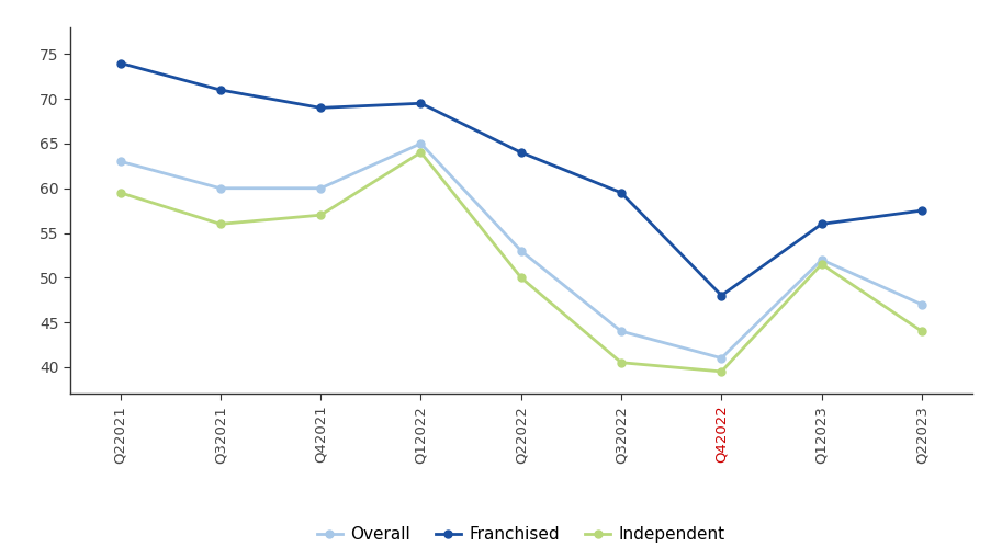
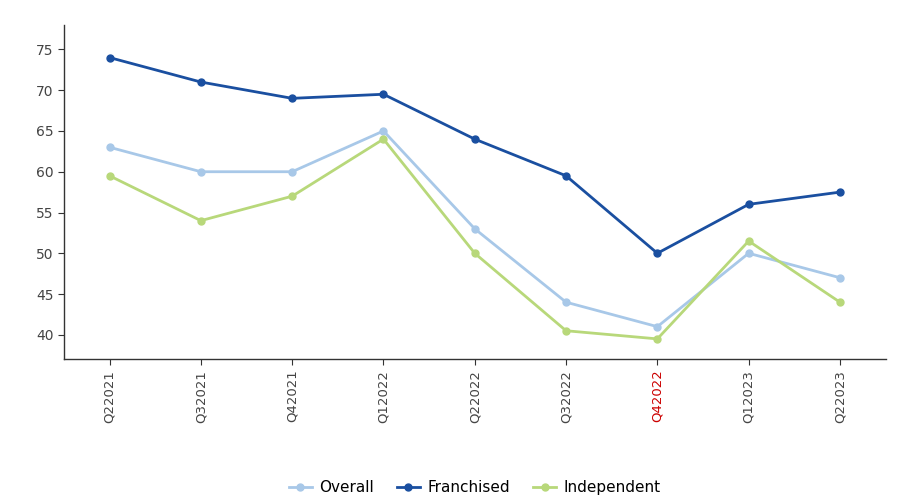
Independent/Q32021: 56.0 -> 54.0
Franchised/Q42022: 48.0 -> 50.0
Overall/Q12023: 52 -> 50
